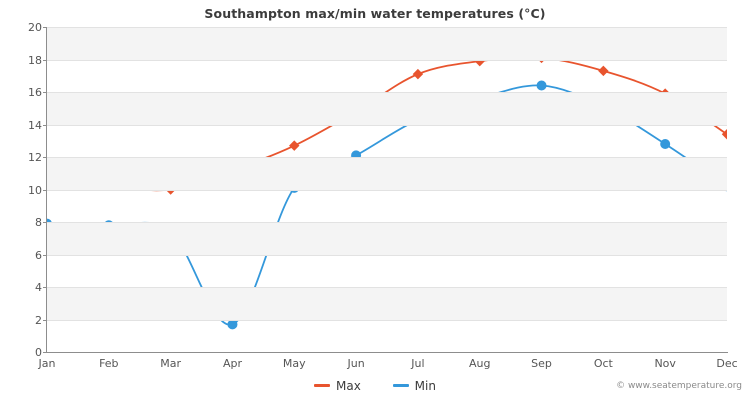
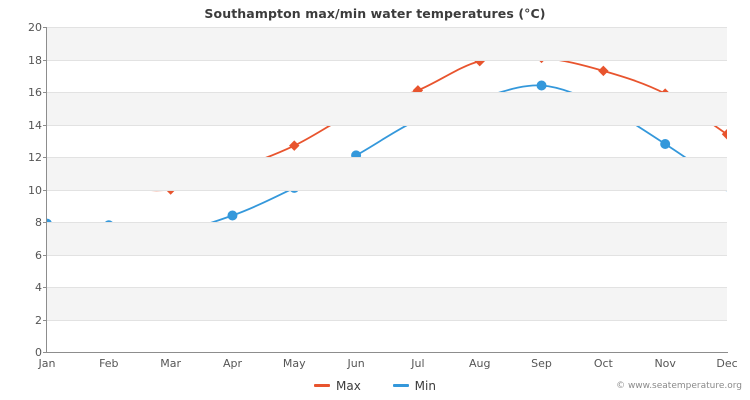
Min/Apr: 1.7 -> 8.4
Max/Jul: 17.1 -> 16.1
